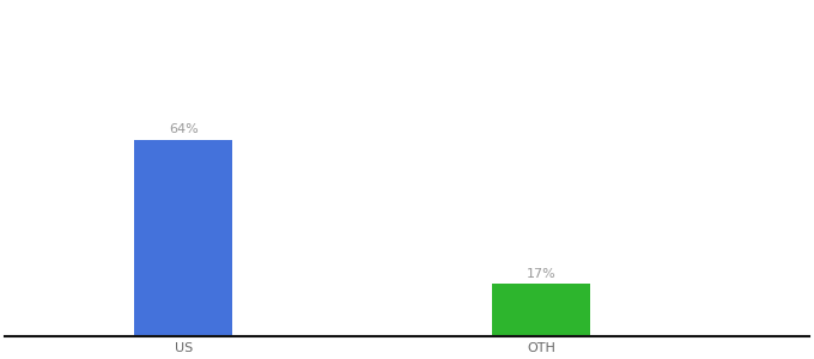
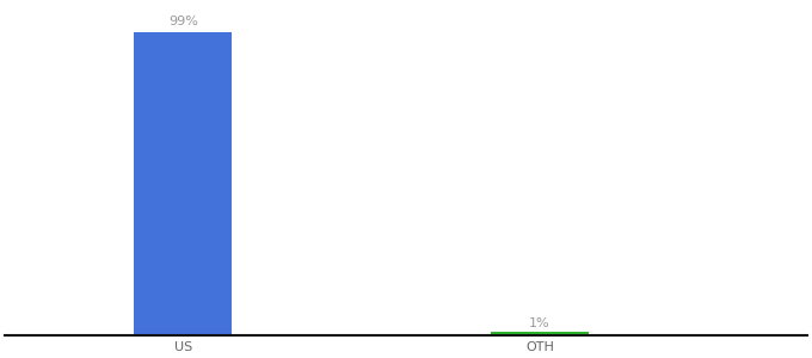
US: 64% -> 99%
OTH: 17% -> 1%
